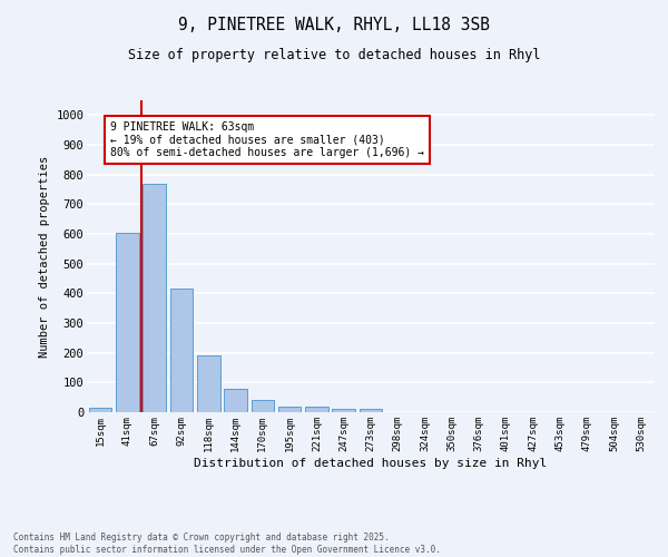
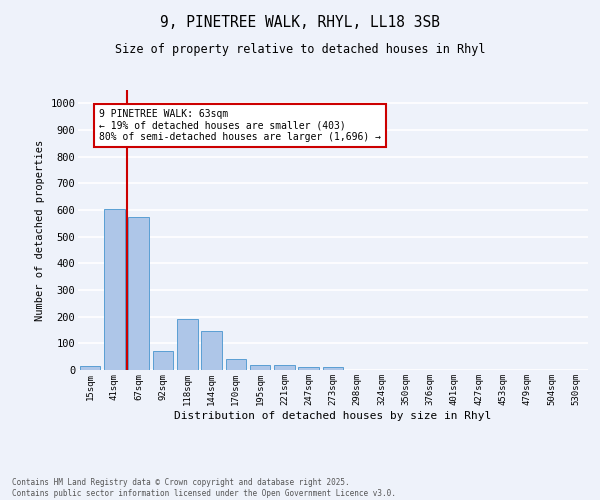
67sqm: 770 -> 575
92sqm: 415 -> 70
144sqm: 77 -> 145
